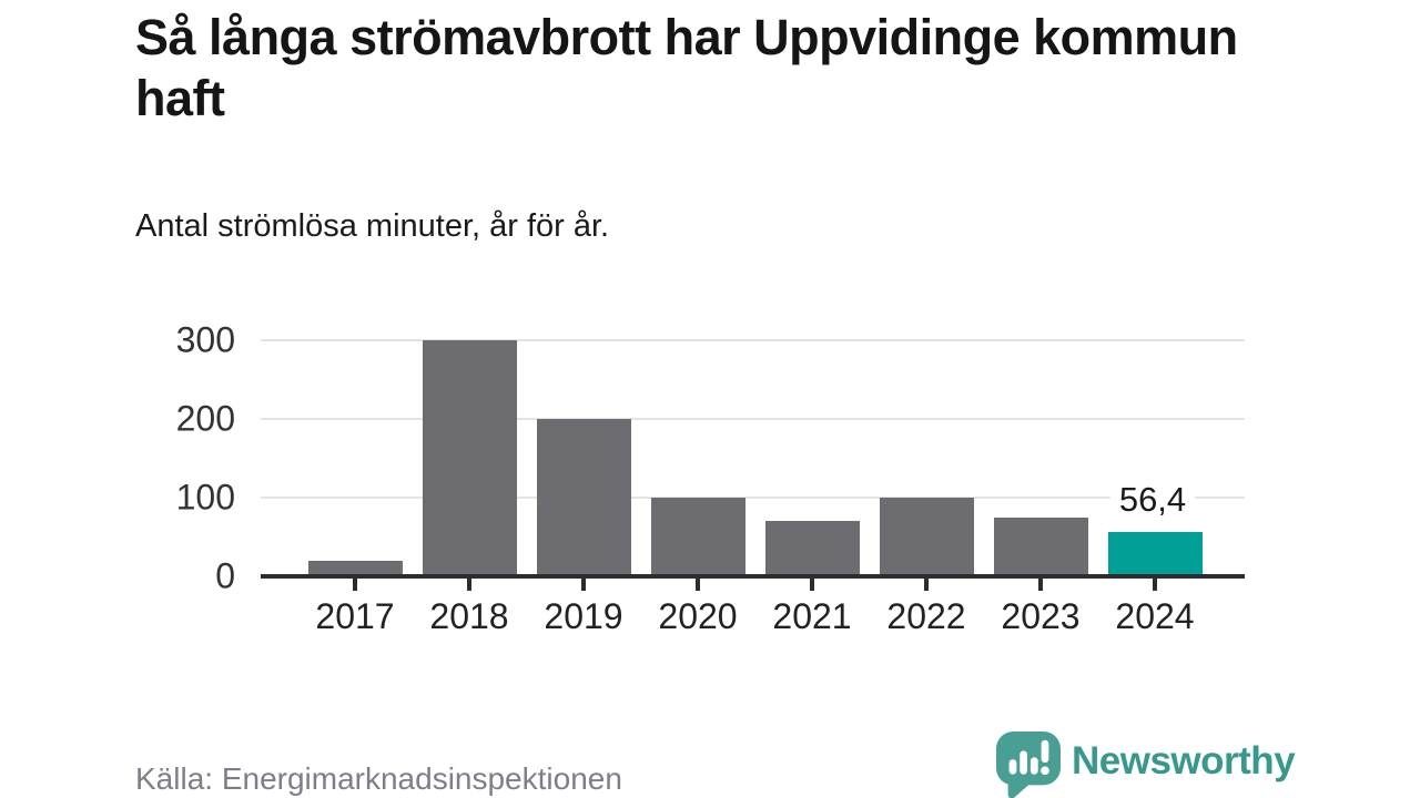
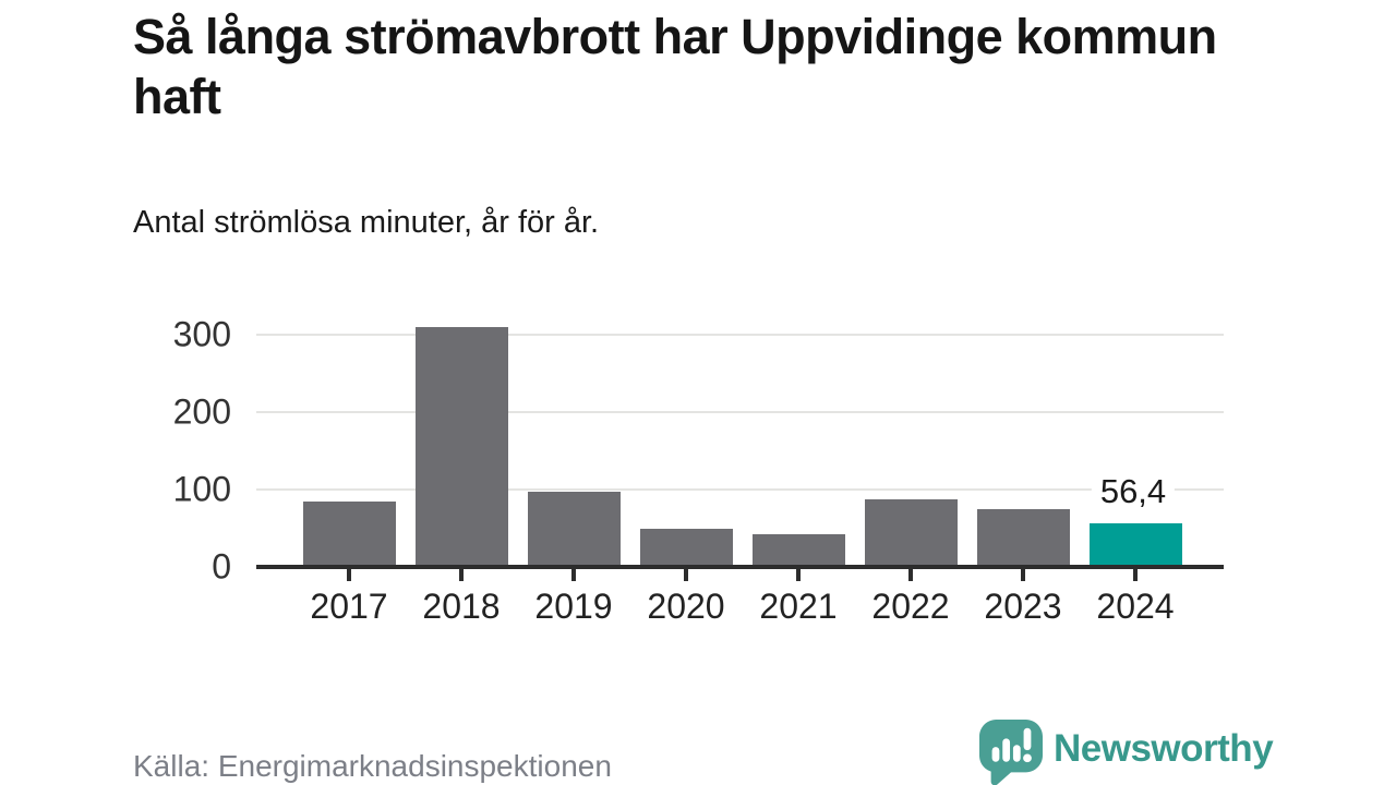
2017: 20 -> 80
2018: 300 -> 310
2019: 200 -> 100
2020: 100 -> 50
2021: 70 -> 40
2022: 100 -> 90
